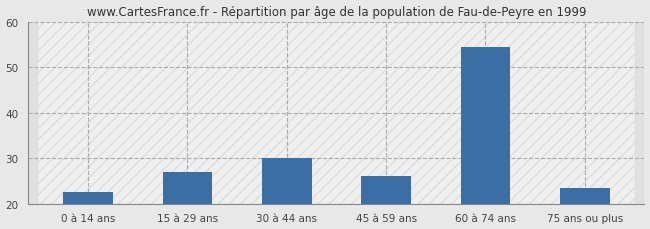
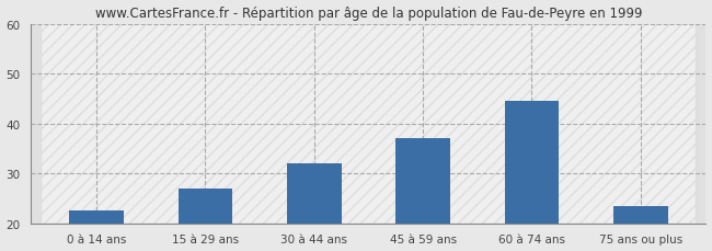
30 à 44 ans: 30.0 -> 32.0
45 à 59 ans: 26.0 -> 37.0
60 à 74 ans: 54.5 -> 44.5
